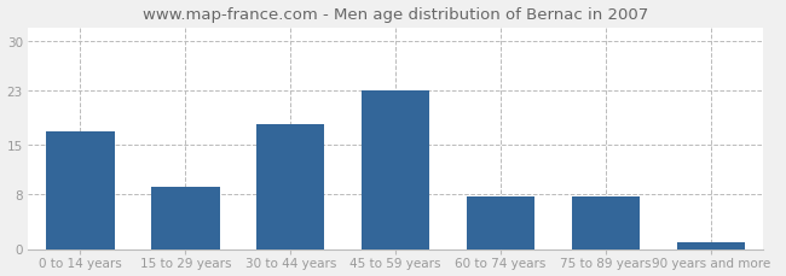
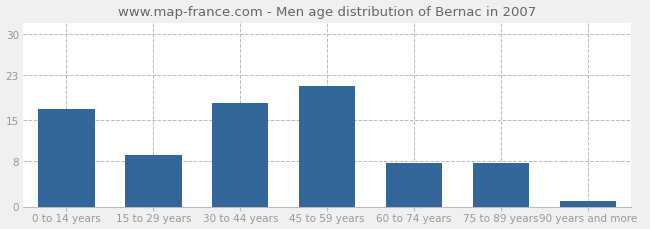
45 to 59 years: 23.0 -> 21.0
